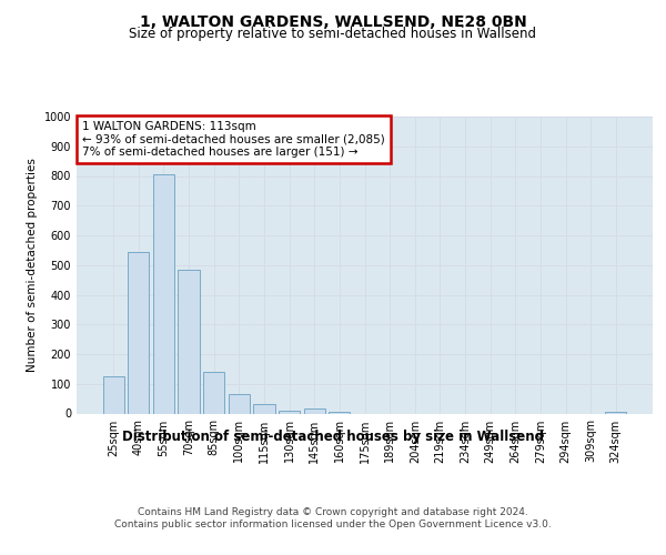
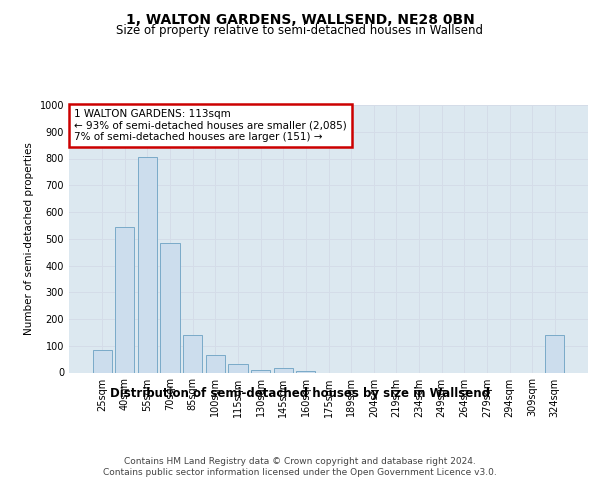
25sqm: 125 -> 85
324sqm: 5 -> 140
